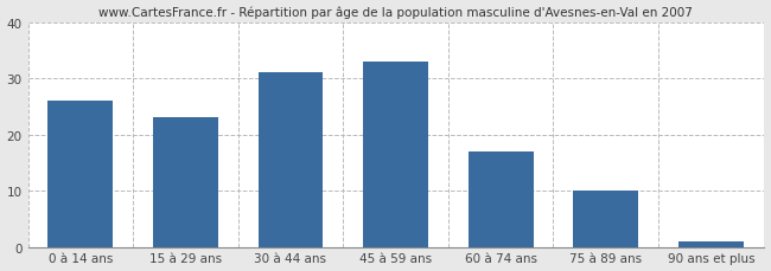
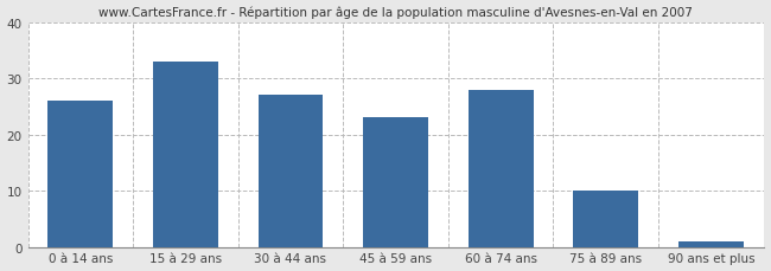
15 à 29 ans: 23 -> 33
30 à 44 ans: 31 -> 27
45 à 59 ans: 33 -> 23
60 à 74 ans: 17 -> 28
